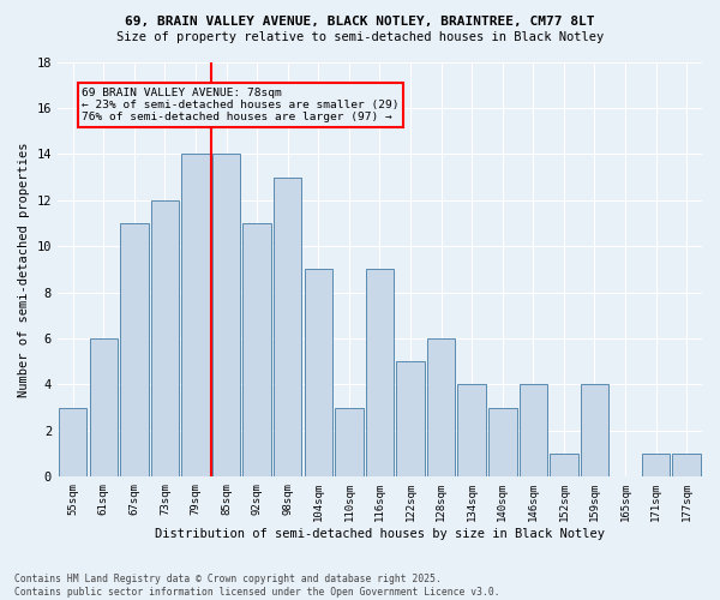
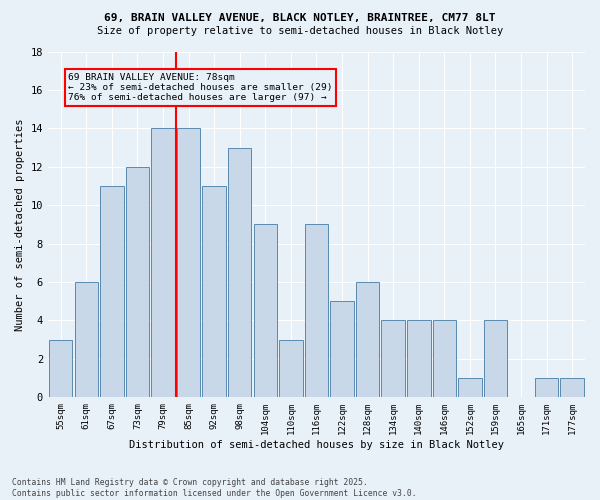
140sqm: 3 -> 4
